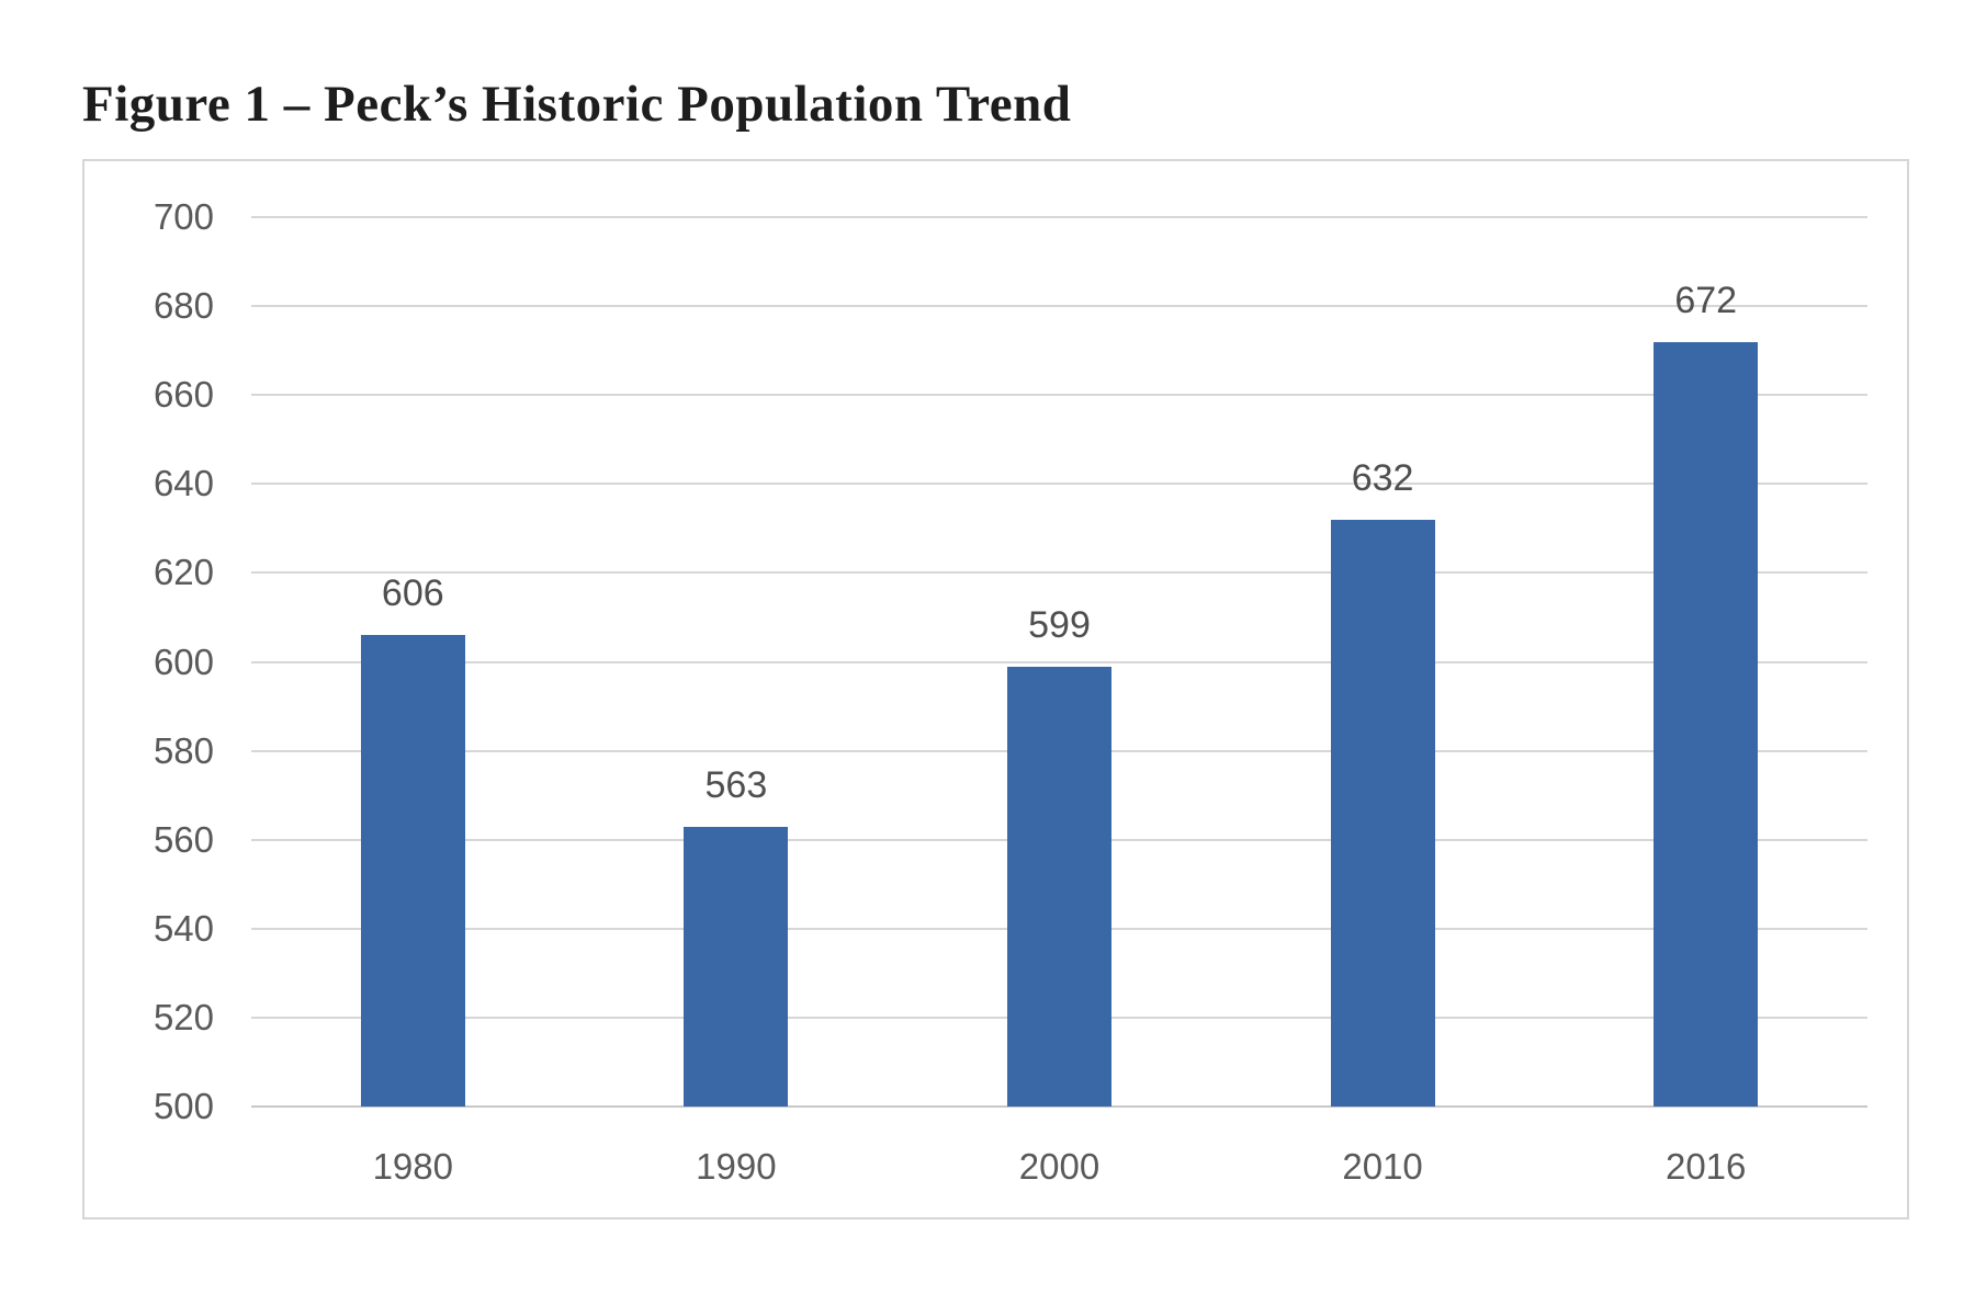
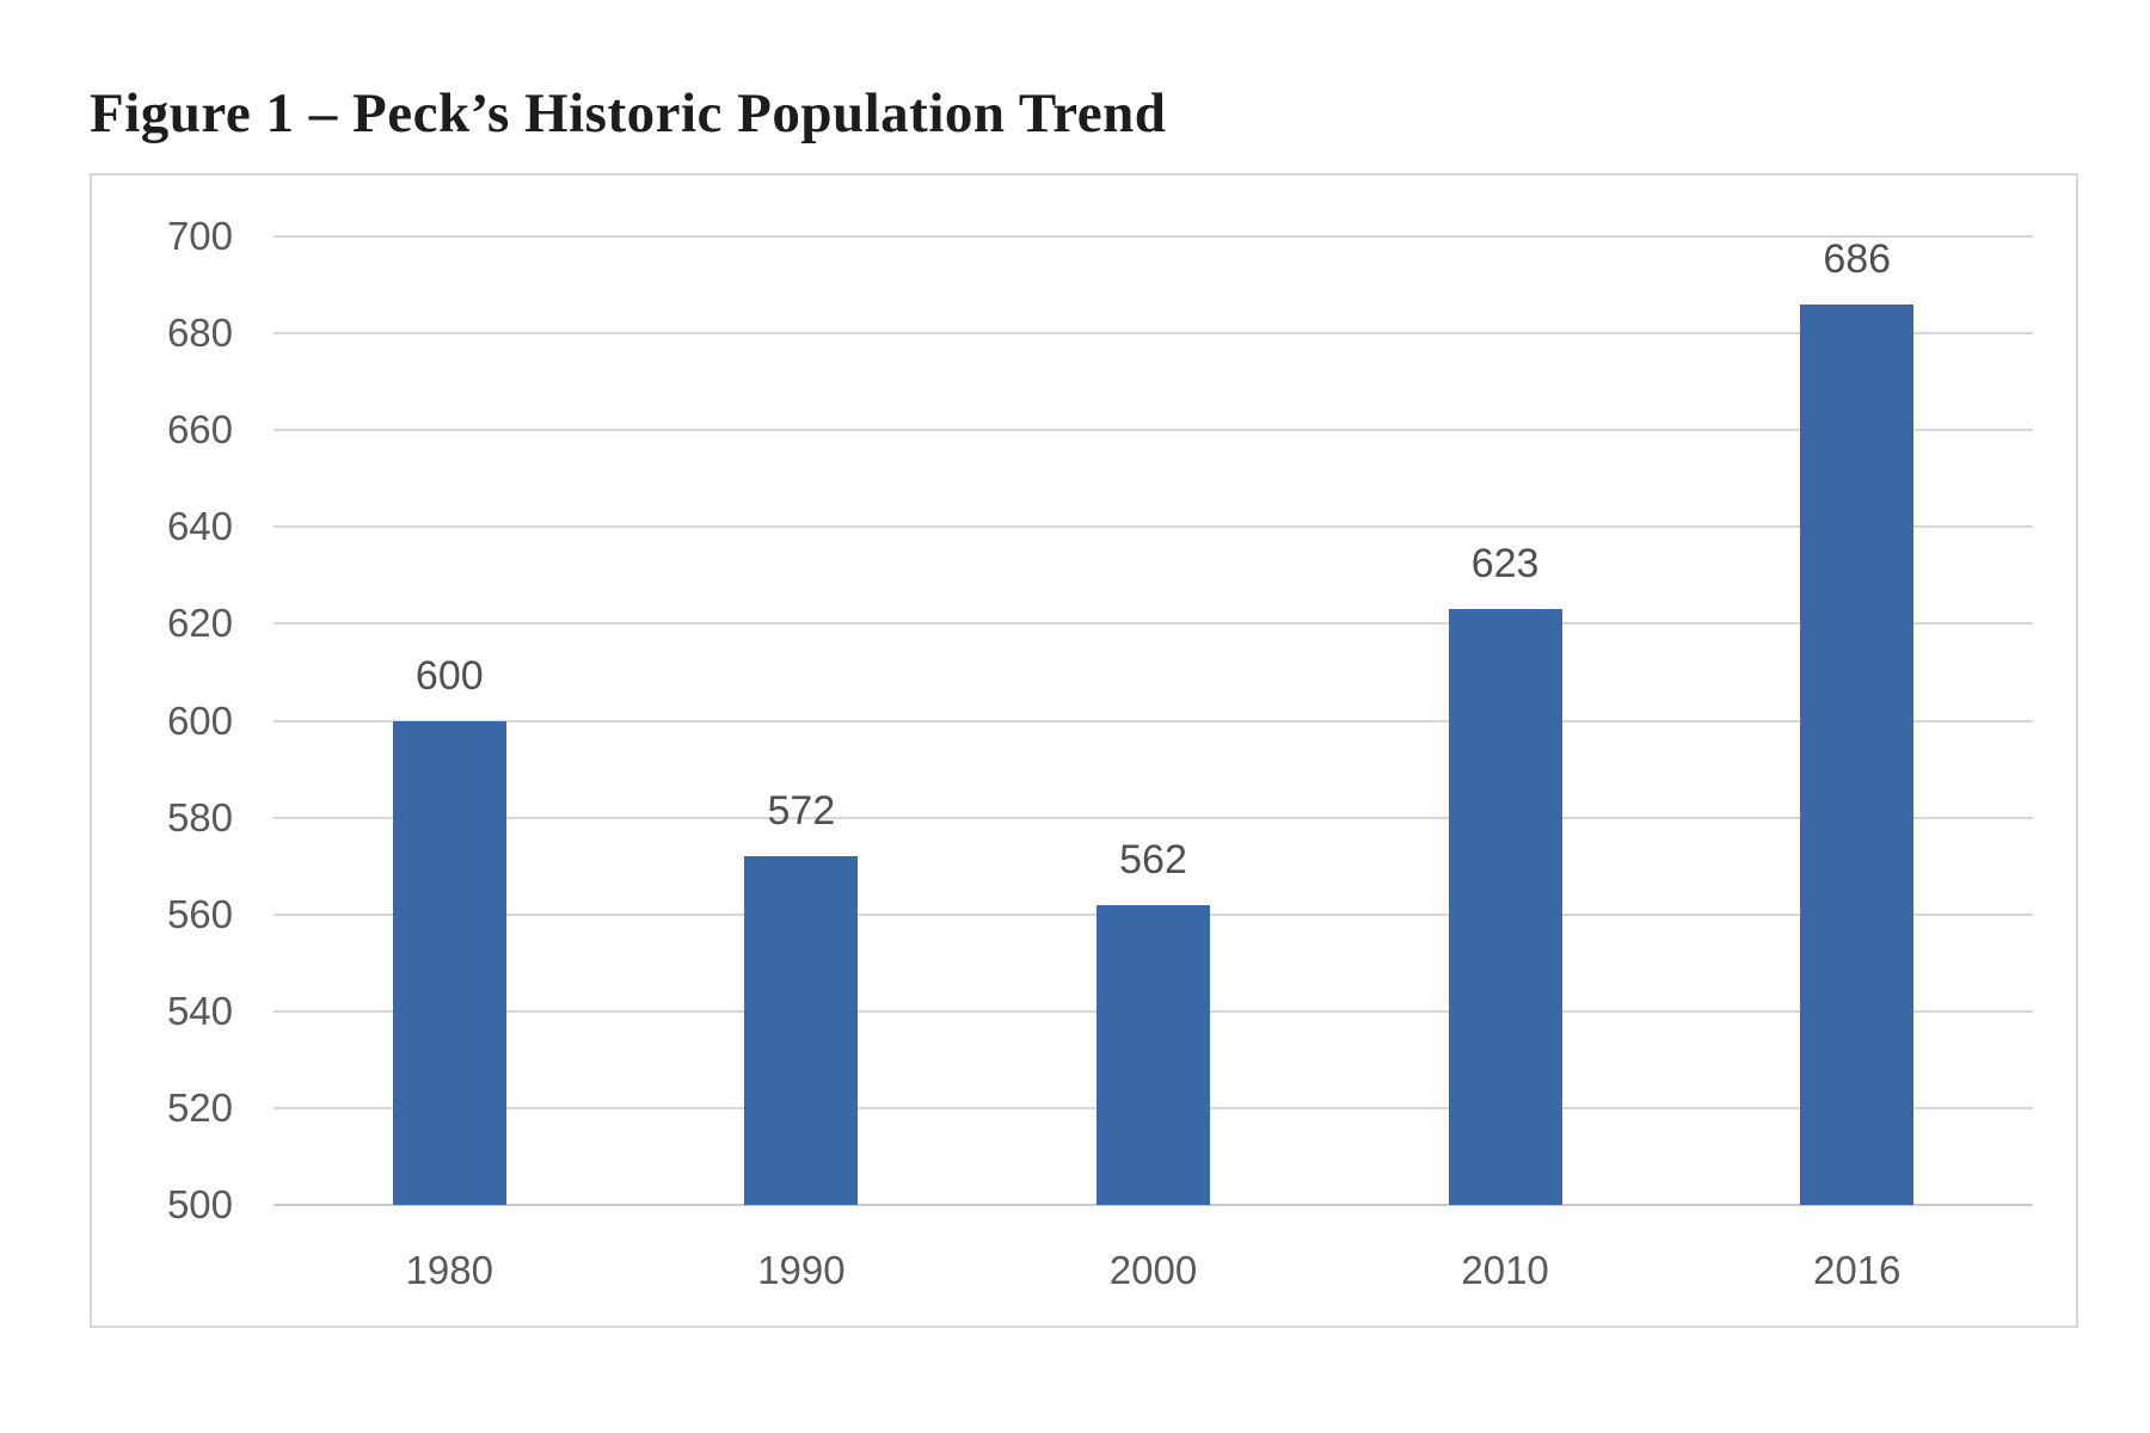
1980: 606 -> 600
1990: 563 -> 572
2000: 599 -> 562
2010: 632 -> 623
2016: 672 -> 686
